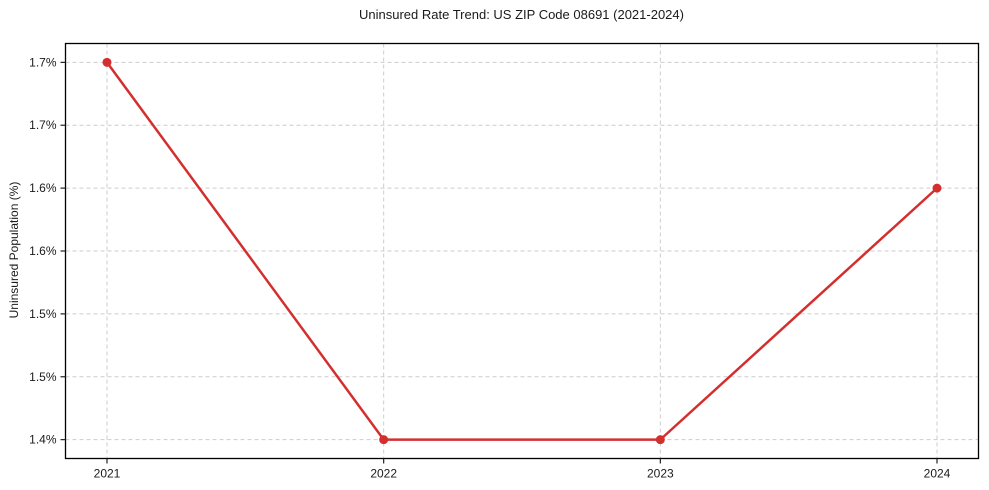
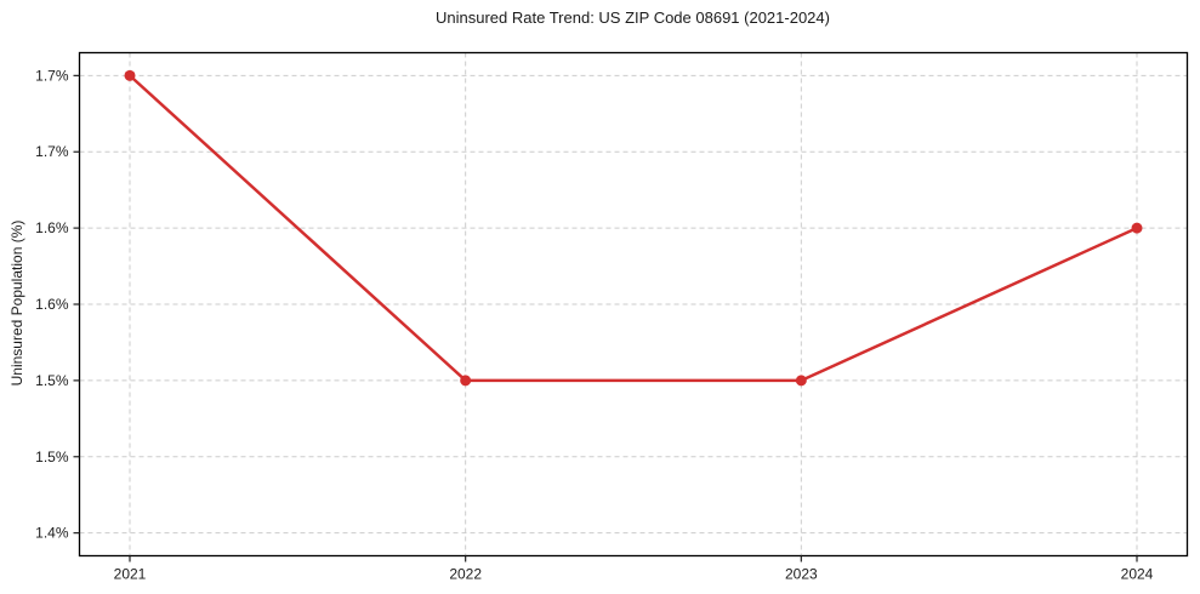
2022: 1.4% -> 1.5%
2023: 1.4% -> 1.5%
